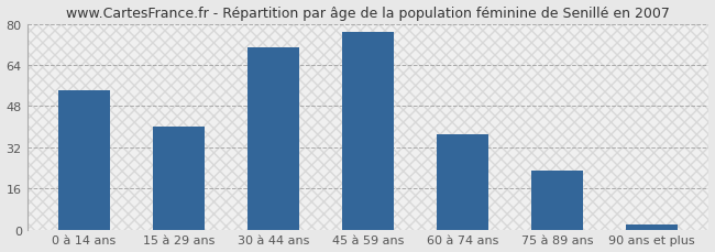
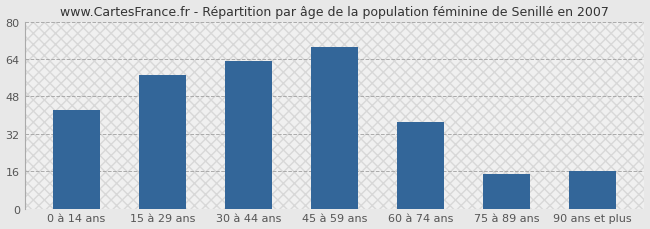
0 à 14 ans: 54 -> 42
15 à 29 ans: 40 -> 57
30 à 44 ans: 71 -> 63
45 à 59 ans: 77 -> 69
75 à 89 ans: 23 -> 15
90 ans et plus: 2 -> 16
